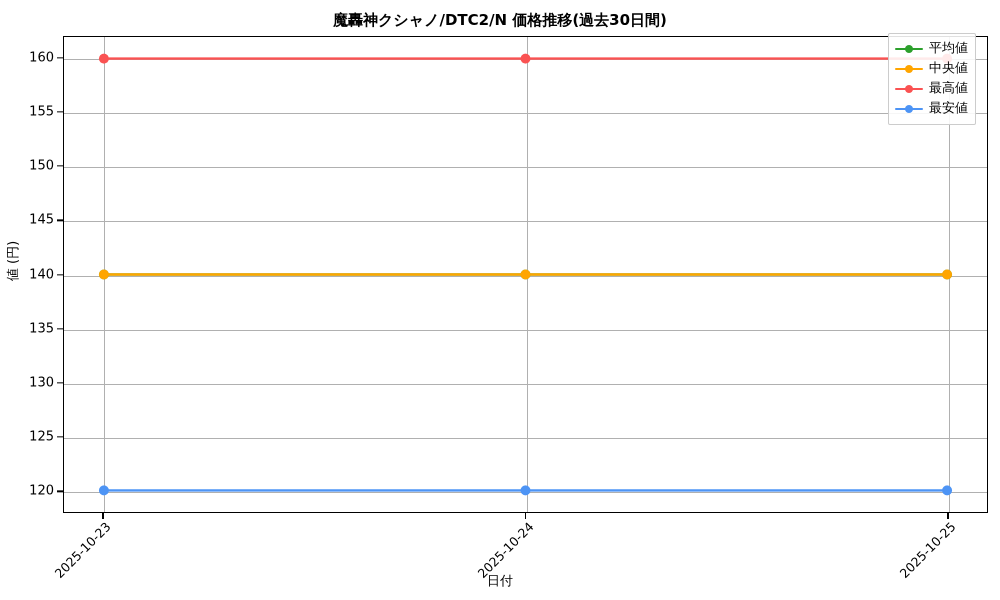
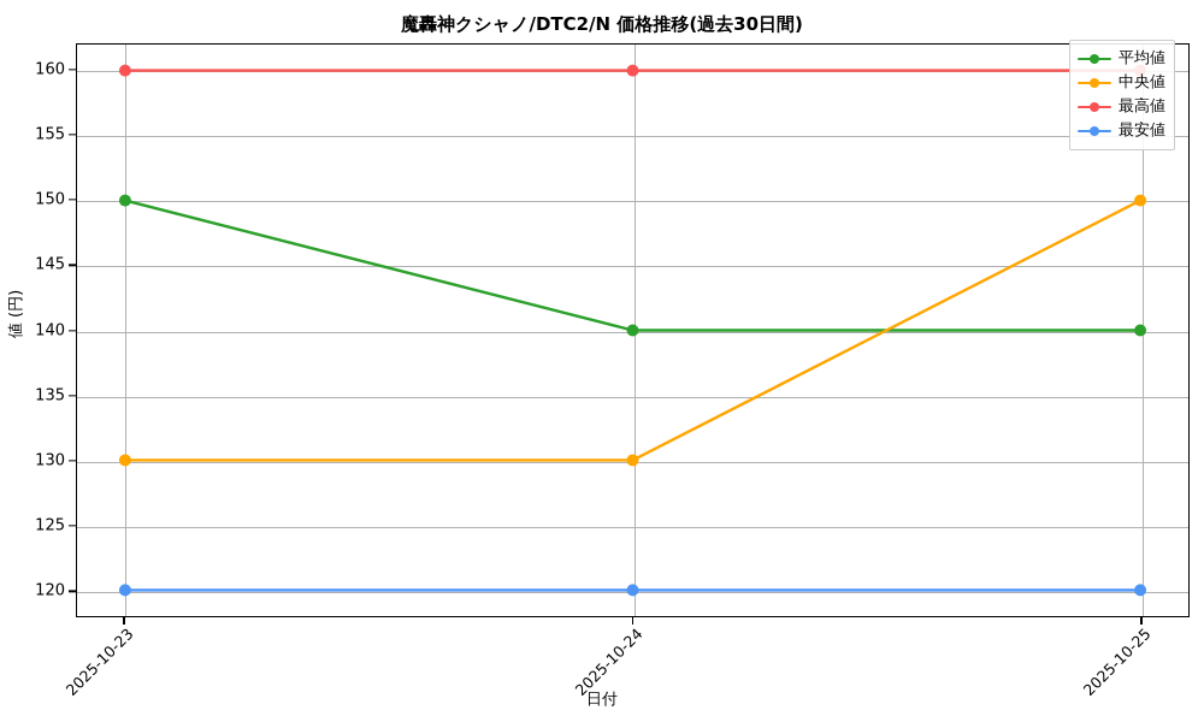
平均値/2025-10-23: 140 -> 150
中央値/2025-10-23: 140 -> 130
中央値/2025-10-24: 140 -> 130
中央値/2025-10-25: 140 -> 150
